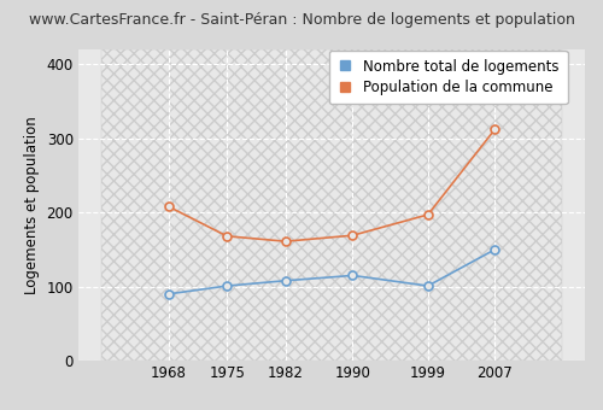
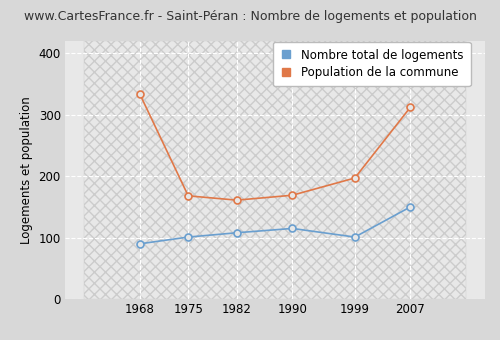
Population de la commune/1968: 208 -> 334
